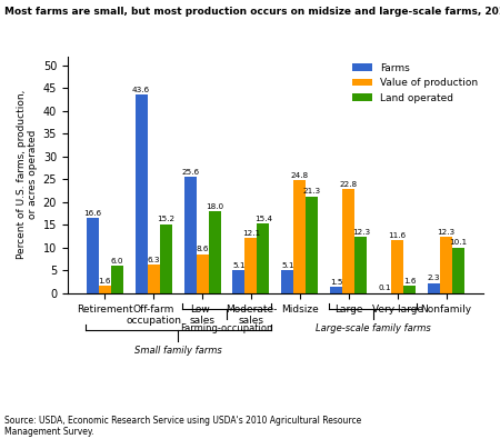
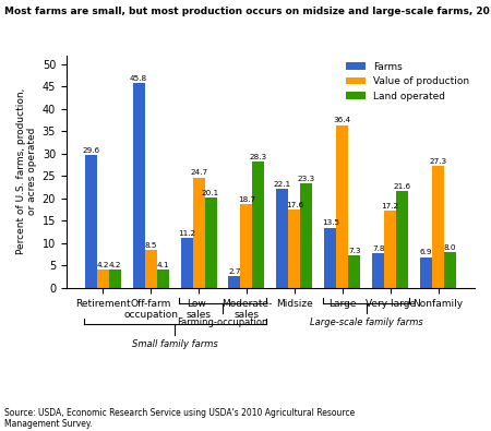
Farms/Retirement: 16.6 -> 29.6
Value of production/Retirement: 1.6 -> 4.2
Land operated/Retirement: 6.0 -> 4.2
Farms/Off-farm occupation: 43.6 -> 45.8
Value of production/Off-farm occupation: 6.3 -> 8.5
Land operated/Off-farm occupation: 15.2 -> 4.1
Farms/Low- sales: 25.6 -> 11.2
Value of production/Low- sales: 8.6 -> 24.7
Land operated/Low- sales: 18.0 -> 20.1
Farms/Moderate- sales: 5.1 -> 2.7
Value of production/Moderate- sales: 12.1 -> 18.7
Land operated/Moderate- sales: 15.4 -> 28.3
Farms/Midsize: 5.1 -> 22.1
Value of production/Midsize: 24.8 -> 17.6
Land operated/Midsize: 21.3 -> 23.3
Farms/Large: 1.5 -> 13.5
Value of production/Large: 22.8 -> 36.4
Land operated/Large: 12.3 -> 7.3
Farms/Very large: 0.1 -> 7.8
Value of production/Very large: 11.6 -> 17.2
Land operated/Very large: 1.6 -> 21.6
Farms/Nonfamily: 2.3 -> 6.9
Value of production/Nonfamily: 12.3 -> 27.3
Land operated/Nonfamily: 10.1 -> 8.0
